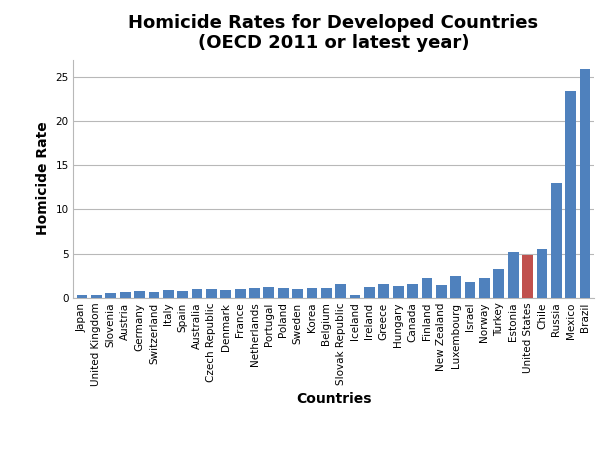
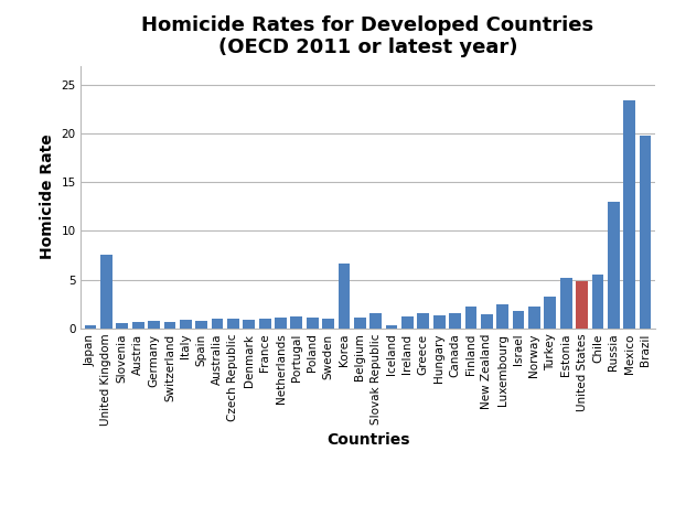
United Kingdom: 0.3 -> 7.6
Korea: 1.1 -> 6.6
Brazil: 25.9 -> 19.8
